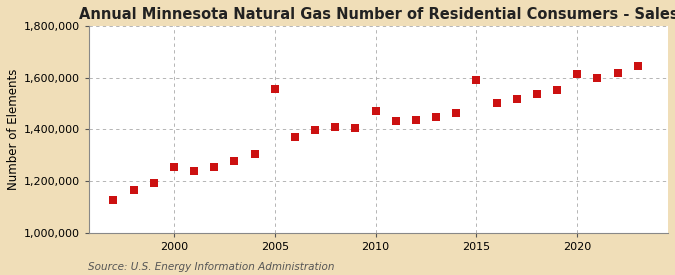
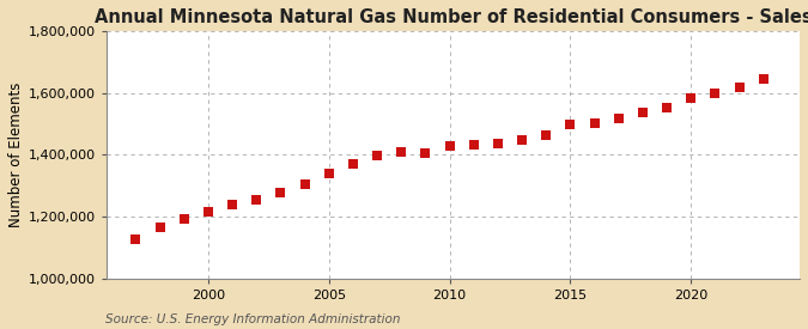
2000: 1,255,000 -> 1,215,000
2005: 1,555,000 -> 1,340,000
2010: 1,470,000 -> 1,428,000
2015: 1,590,000 -> 1,498,000
2020: 1,615,000 -> 1,582,000
